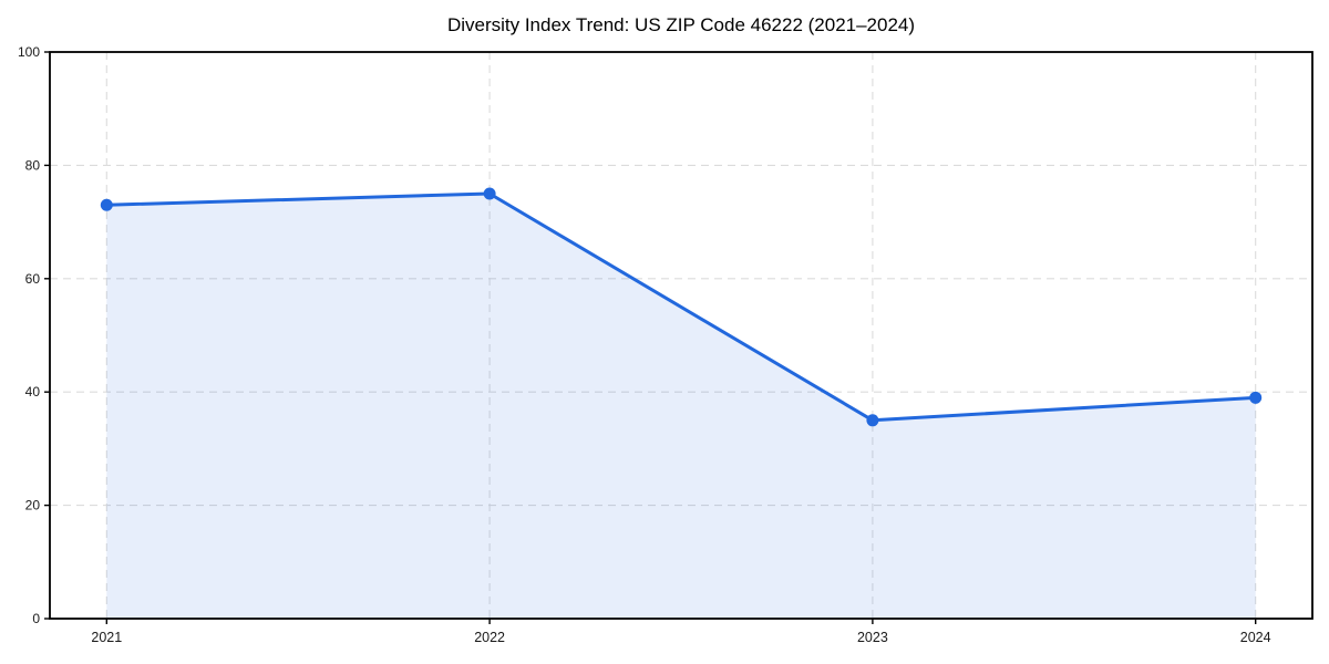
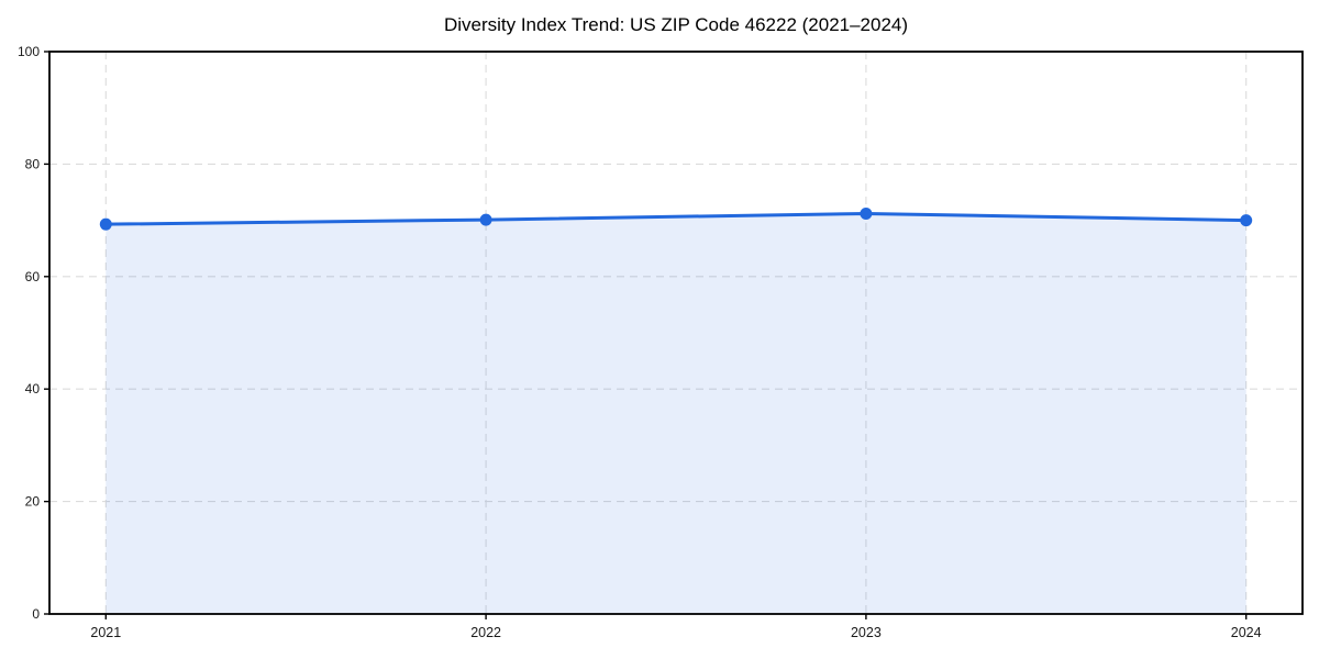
2021: 73 -> 69
2022: 75 -> 70
2023: 35 -> 71
2024: 39 -> 70
